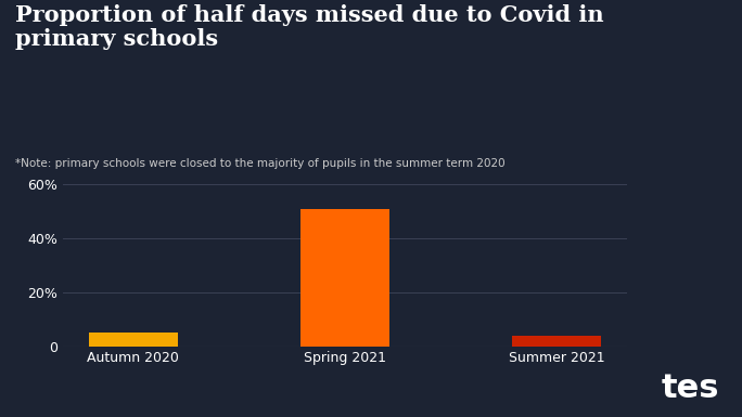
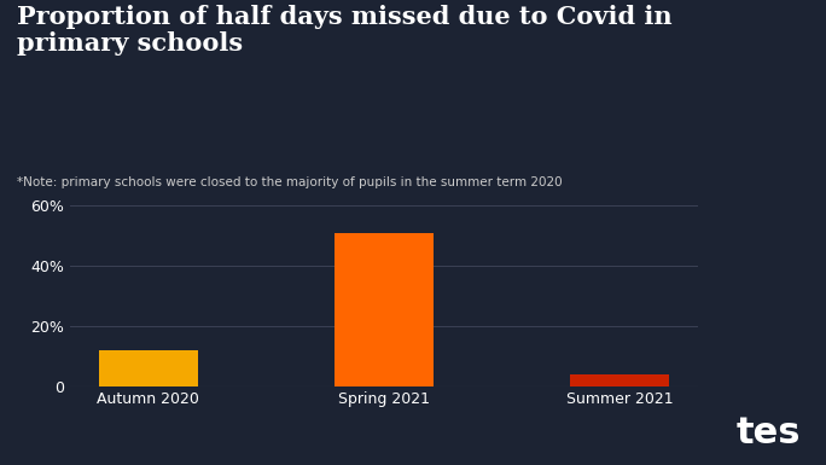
Autumn 2020: 5% -> 12%
